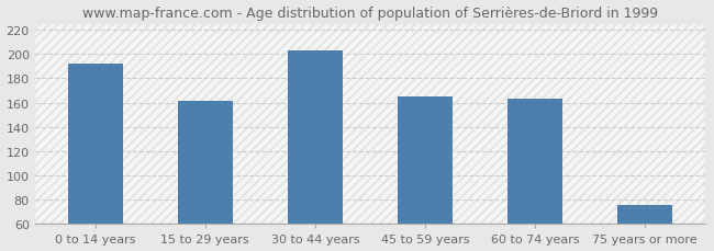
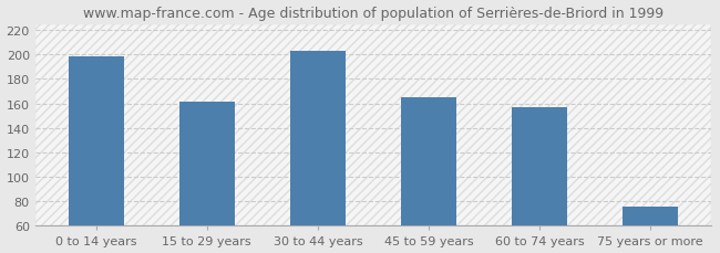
0 to 14 years: 192 -> 198
60 to 74 years: 163 -> 157
